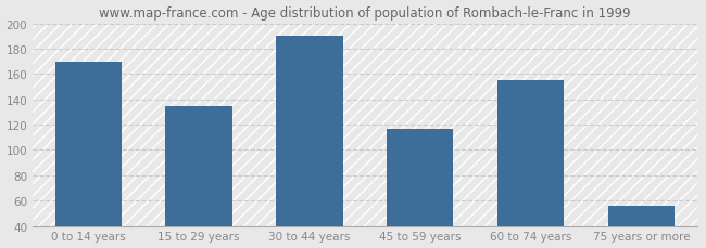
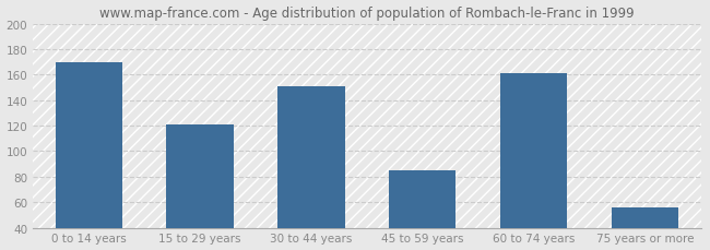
15 to 29 years: 135 -> 121
30 to 44 years: 190 -> 151
45 to 59 years: 117 -> 85
60 to 74 years: 155 -> 161
